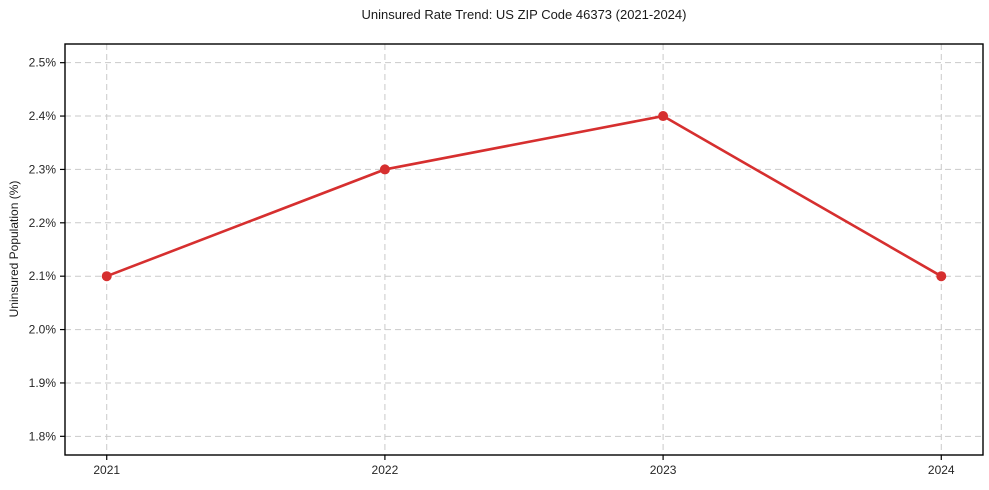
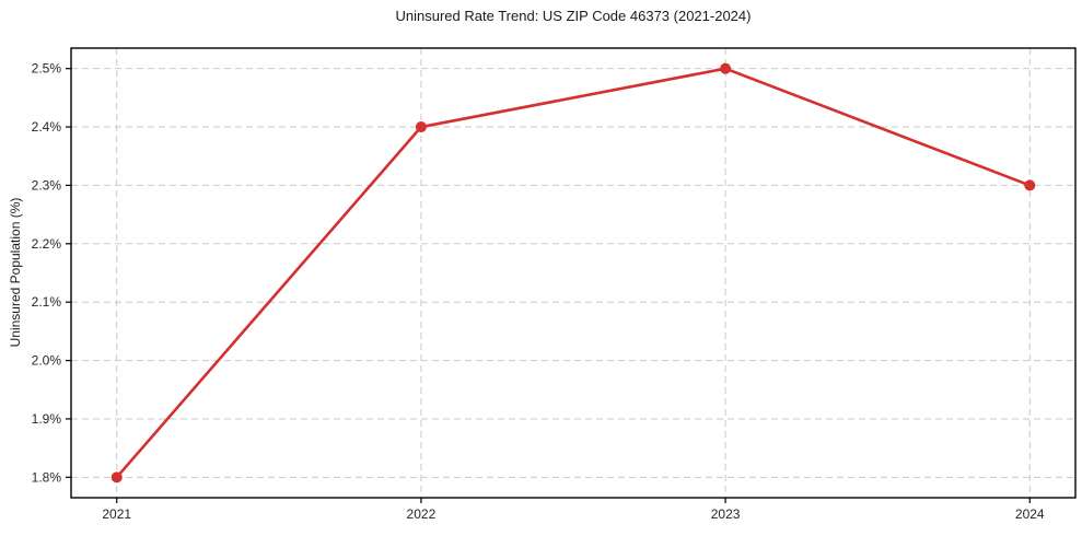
2021: 2.1% -> 1.8%
2022: 2.3% -> 2.4%
2023: 2.4% -> 2.5%
2024: 2.1% -> 2.3%
